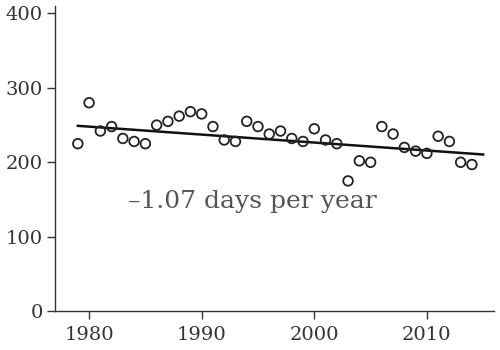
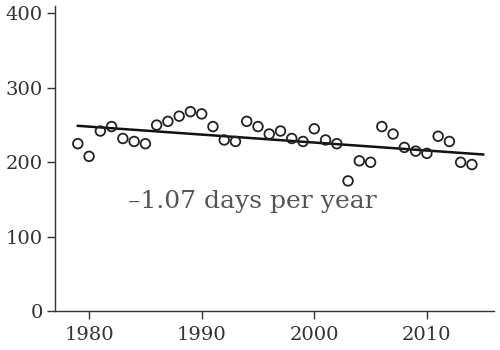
1980: 280 -> 208
